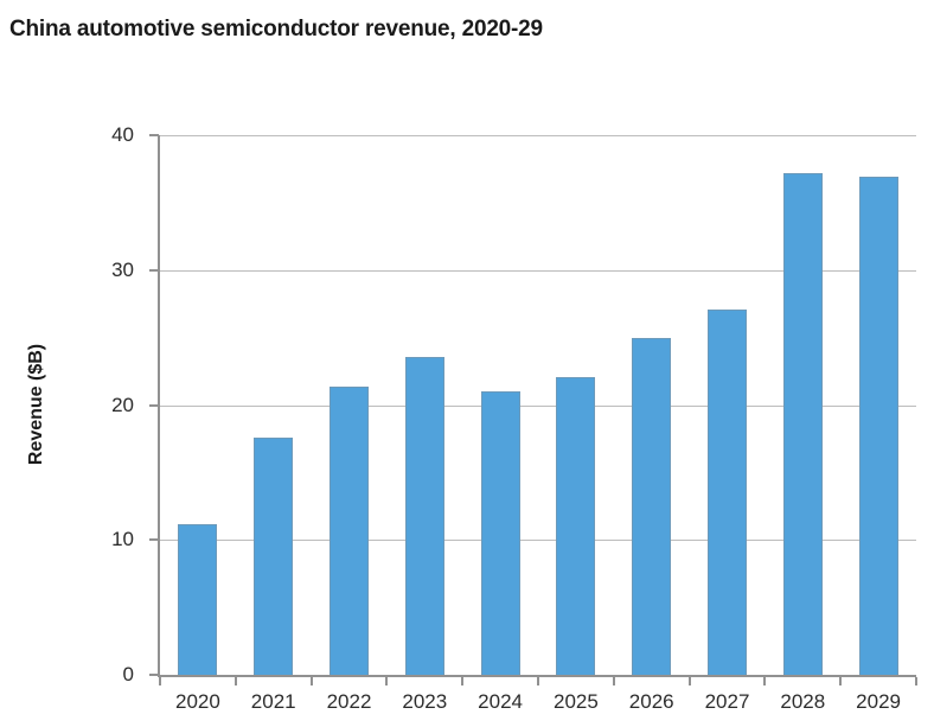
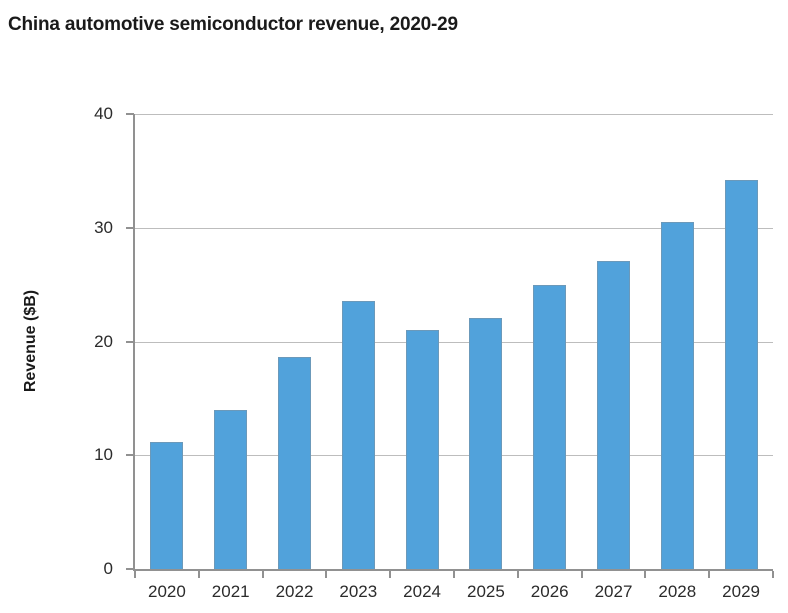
2021: 17.6 -> 14.0
2022: 21.4 -> 18.6
2028: 37.2 -> 30.5
2029: 36.9 -> 34.2
